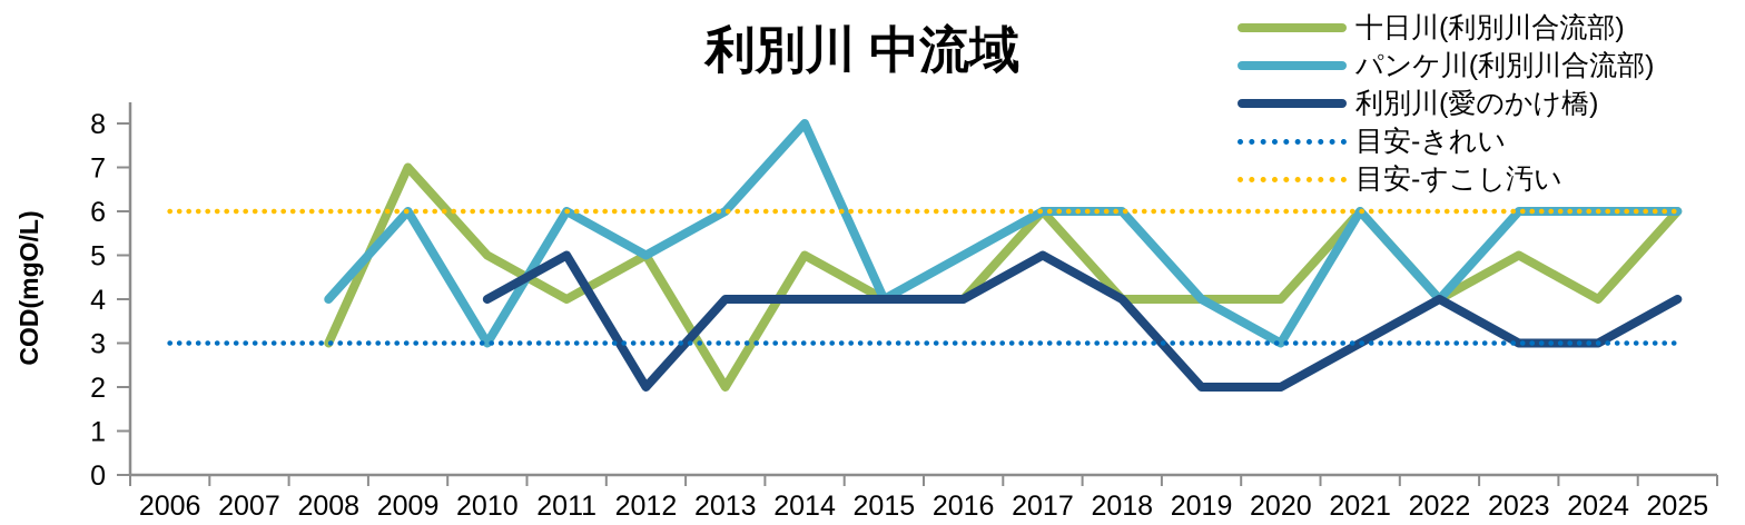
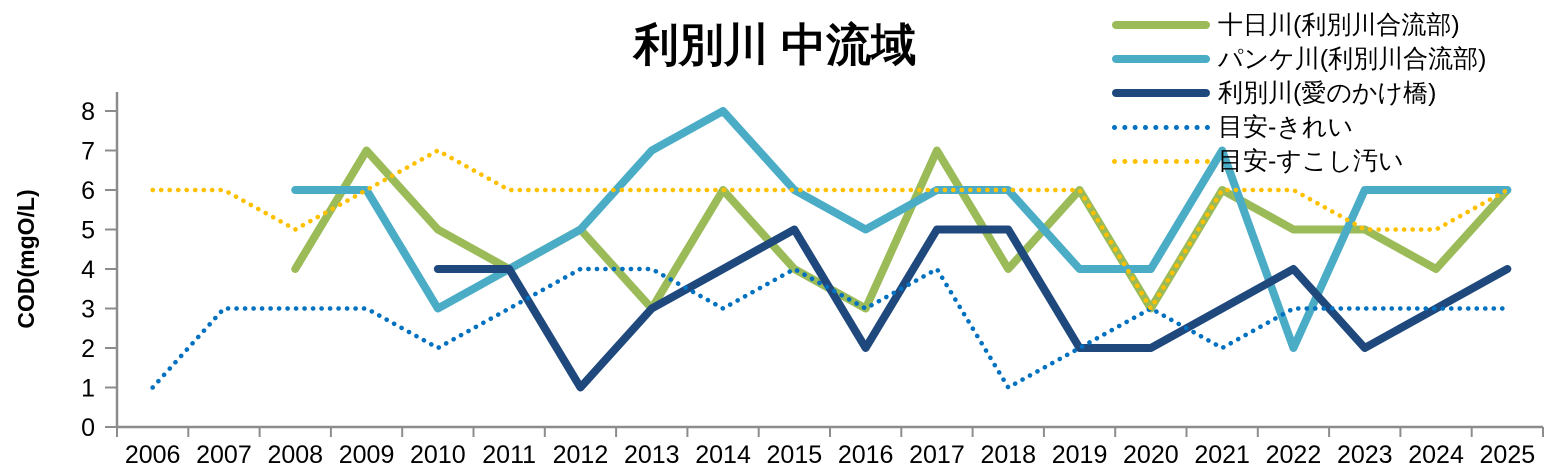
目安-きれい/2006: 3 -> 1
十日川(利別川合流部)/2008: 3 -> 4
パンケ川(利別川合流部)/2008: 4 -> 6
目安-すこし汚い/2008: 6 -> 5
目安-きれい/2010: 3 -> 2
目安-すこし汚い/2010: 6 -> 7
パンケ川(利別川合流部)/2011: 6 -> 4
利別川(愛のかけ橋)/2011: 5 -> 4
利別川(愛のかけ橋)/2012: 2 -> 1
目安-きれい/2012: 3 -> 4
十日川(利別川合流部)/2013: 2 -> 3
パンケ川(利別川合流部)/2013: 6 -> 7
利別川(愛のかけ橋)/2013: 4 -> 3
目安-きれい/2013: 3 -> 4
十日川(利別川合流部)/2014: 5 -> 6
パンケ川(利別川合流部)/2015: 4 -> 6
利別川(愛のかけ橋)/2015: 4 -> 5
目安-きれい/2015: 3 -> 4
十日川(利別川合流部)/2016: 4 -> 3
利別川(愛のかけ橋)/2016: 4 -> 2
十日川(利別川合流部)/2017: 6 -> 7
目安-きれい/2017: 3 -> 4
利別川(愛のかけ橋)/2018: 4 -> 5
目安-きれい/2018: 3 -> 1
十日川(利別川合流部)/2019: 4 -> 6
目安-きれい/2019: 3 -> 2
十日川(利別川合流部)/2020: 4 -> 3
パンケ川(利別川合流部)/2020: 3 -> 4
目安-すこし汚い/2020: 6 -> 3
パンケ川(利別川合流部)/2021: 6 -> 7
目安-きれい/2021: 3 -> 2
十日川(利別川合流部)/2022: 4 -> 5
パンケ川(利別川合流部)/2022: 4 -> 2
利別川(愛のかけ橋)/2023: 3 -> 2
目安-すこし汚い/2023: 6 -> 5
目安-すこし汚い/2024: 6 -> 5
